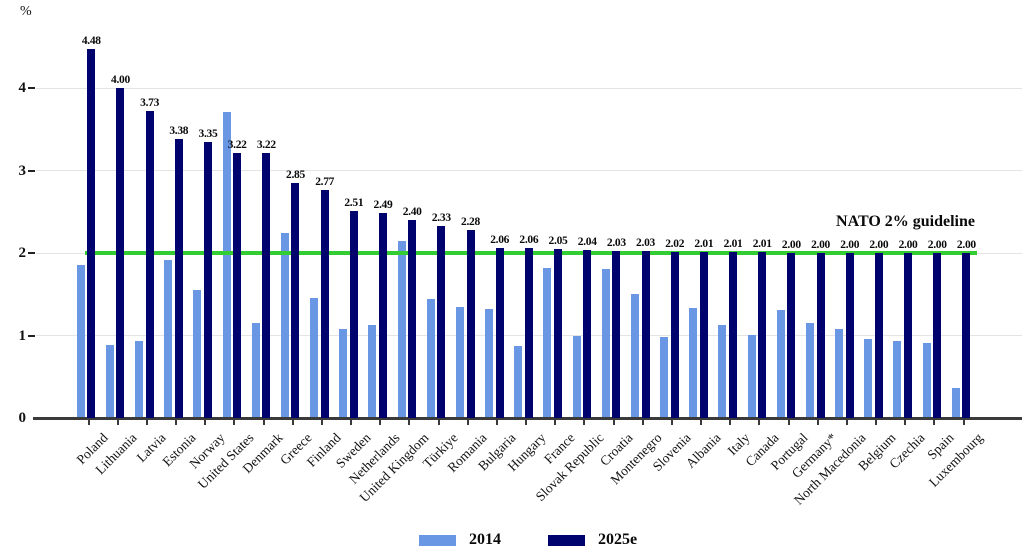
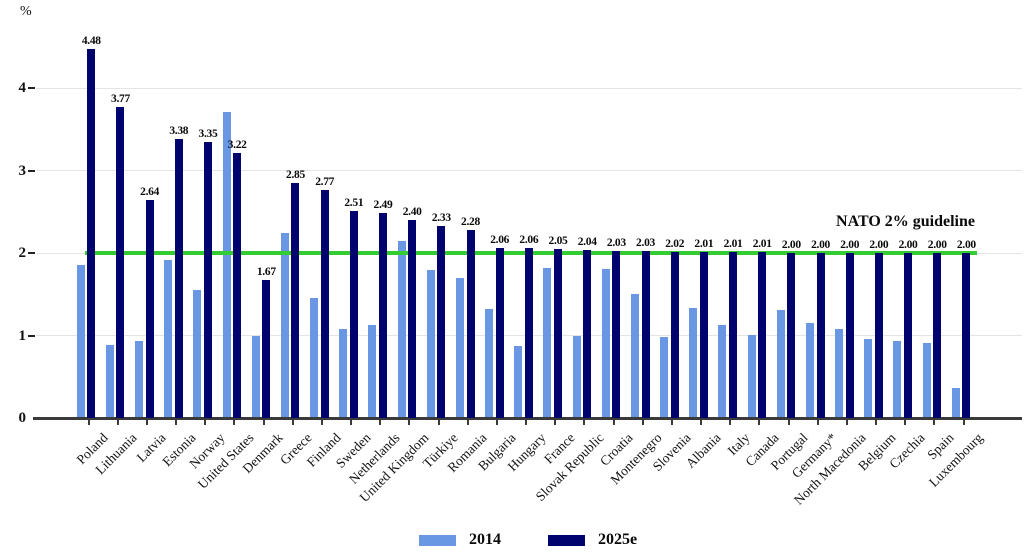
2025e/Lithuania: 4.00 -> 3.77
2025e/Latvia: 3.73 -> 2.64
2014/Denmark: 1.1 -> 1.0
2025e/Denmark: 3.22 -> 1.67
2014/Türkiye: 1.4 -> 1.8
2014/Romania: 1.4 -> 1.7
